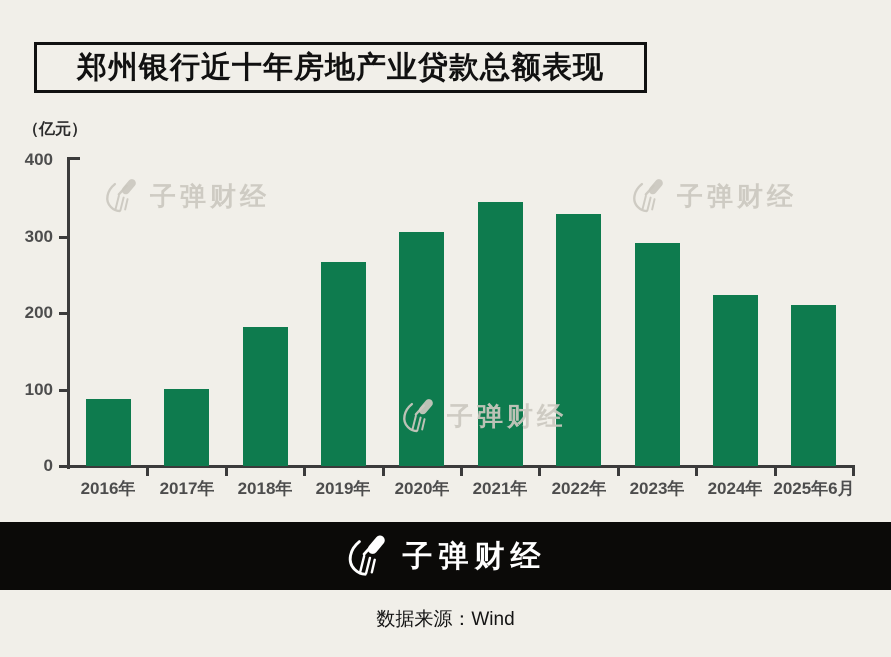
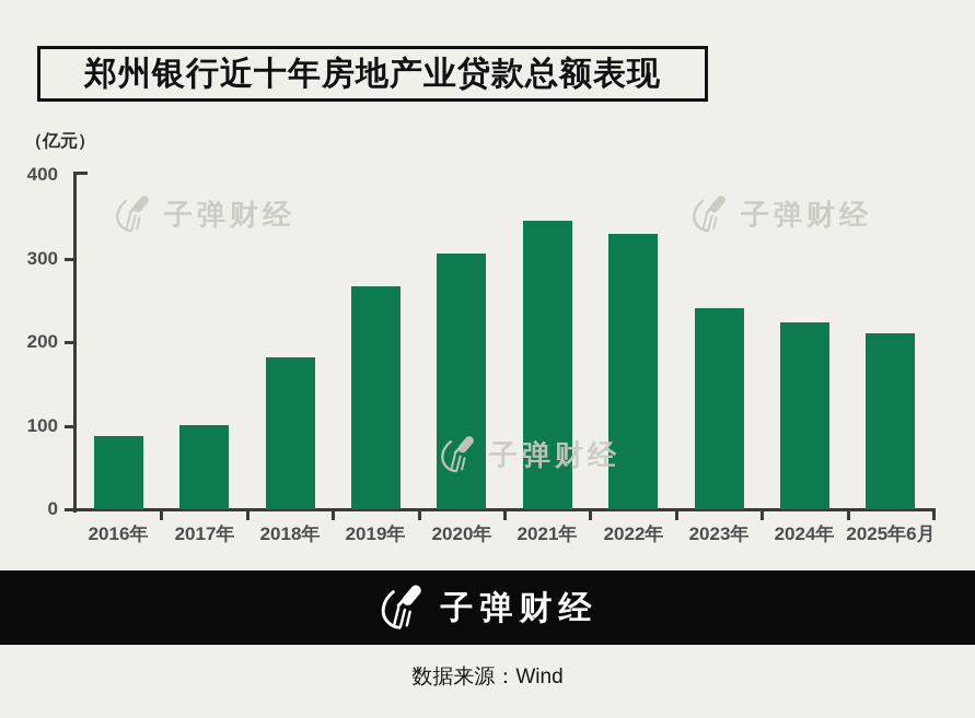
2023年: 290 -> 240
